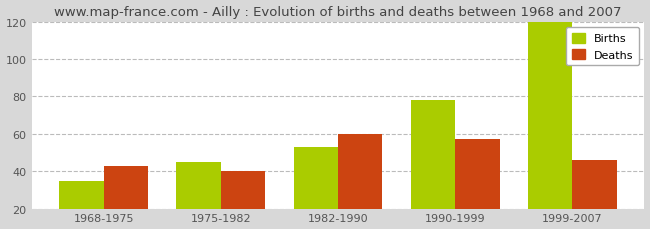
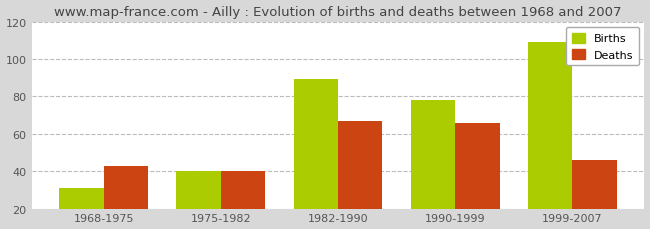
Births/1968-1975: 35 -> 31
Births/1975-1982: 45 -> 40
Births/1982-1990: 53 -> 89
Deaths/1982-1990: 60 -> 67
Deaths/1990-1999: 57 -> 66
Births/1999-2007: 120 -> 109
